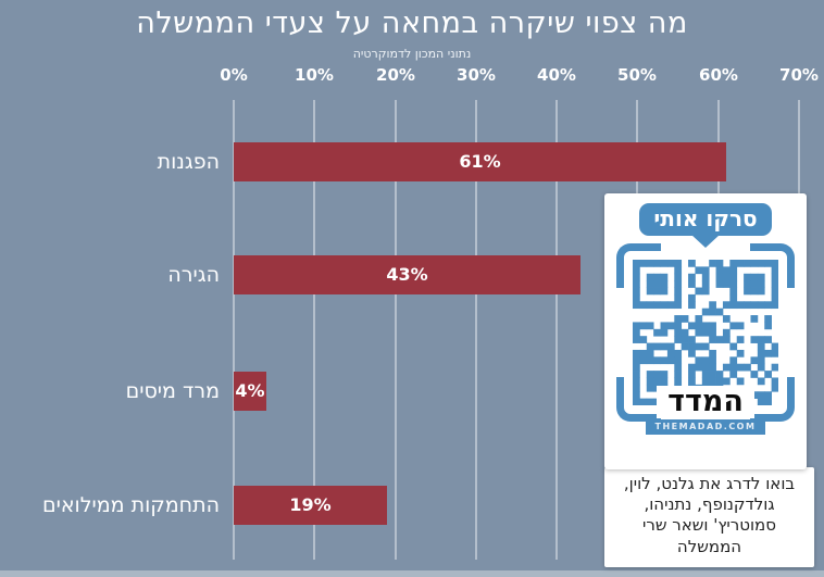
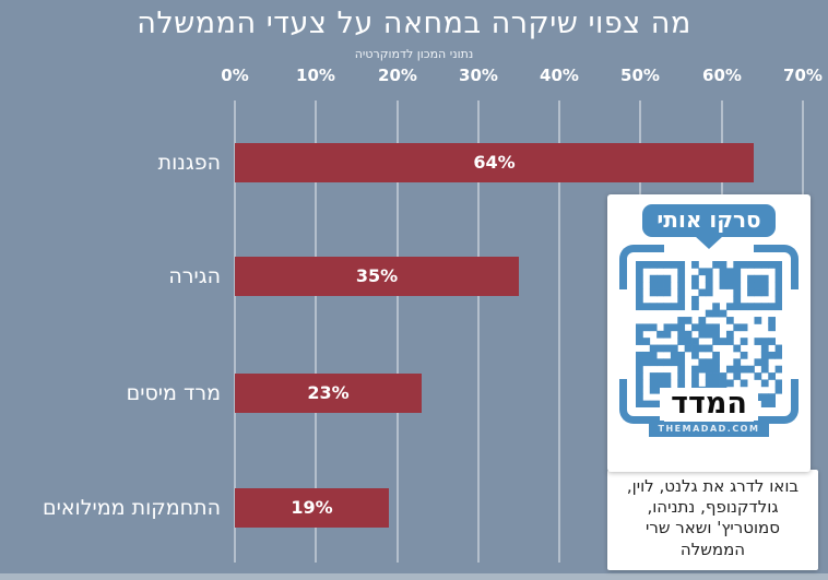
הפגנות: 61% -> 64%
הגירה: 43% -> 35%
מרד מיסים: 4% -> 23%
